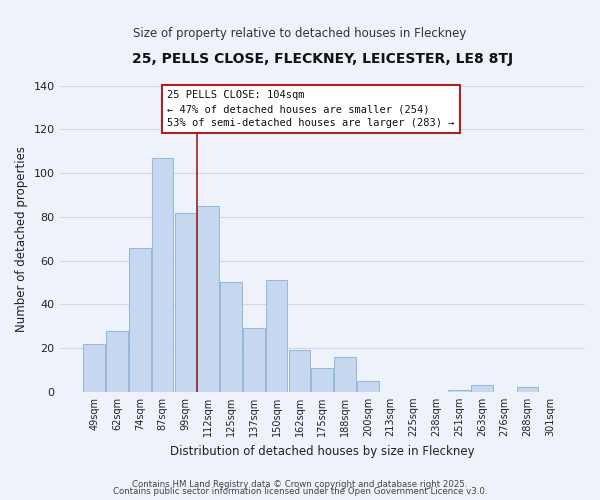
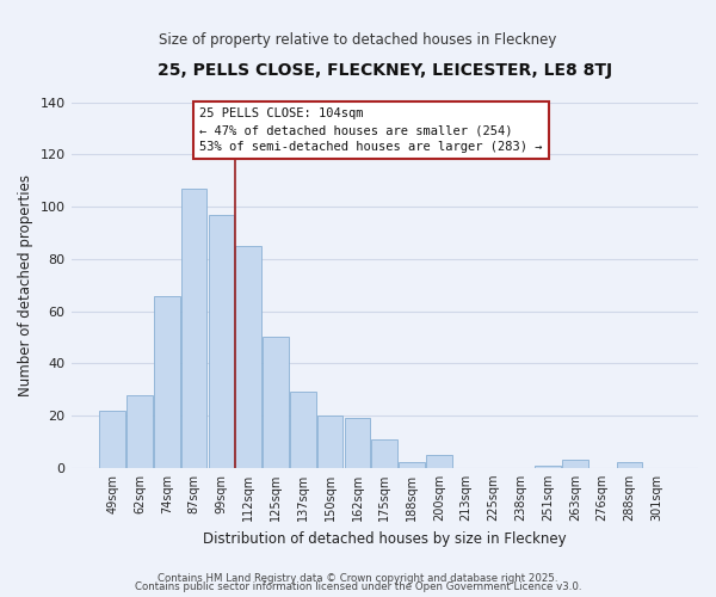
99sqm: 82 -> 97
150sqm: 51 -> 20
188sqm: 16 -> 2
